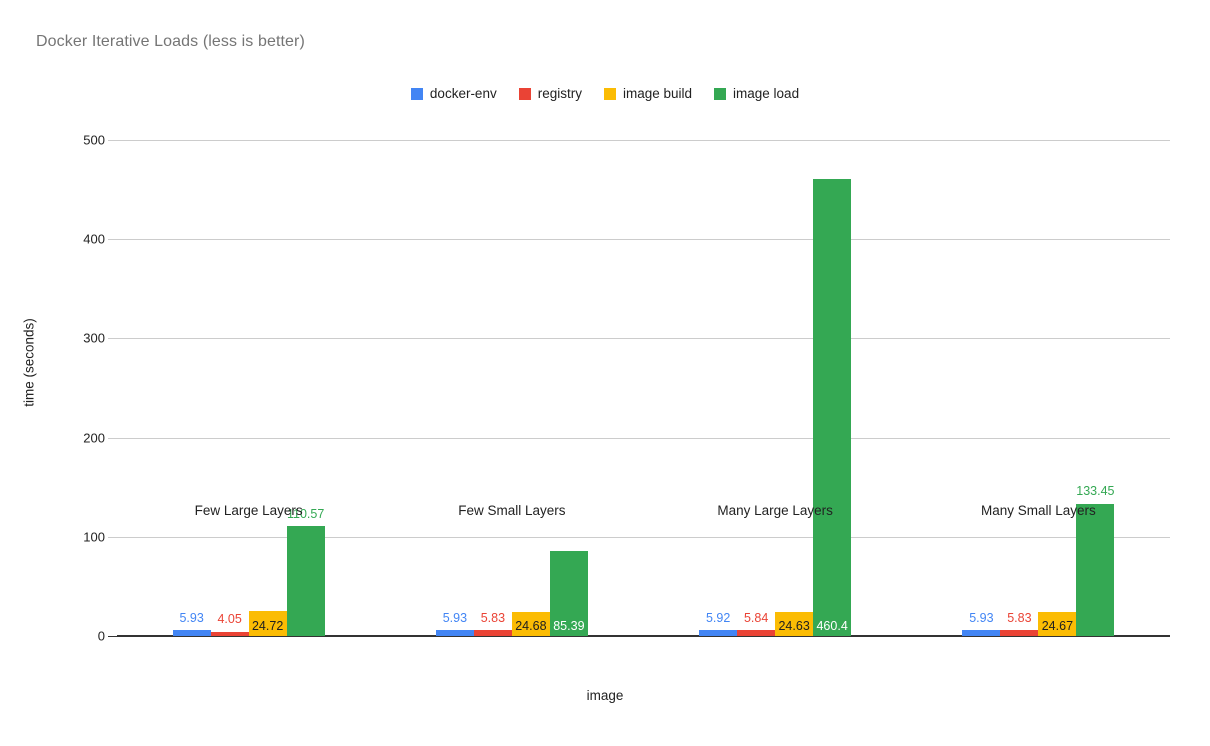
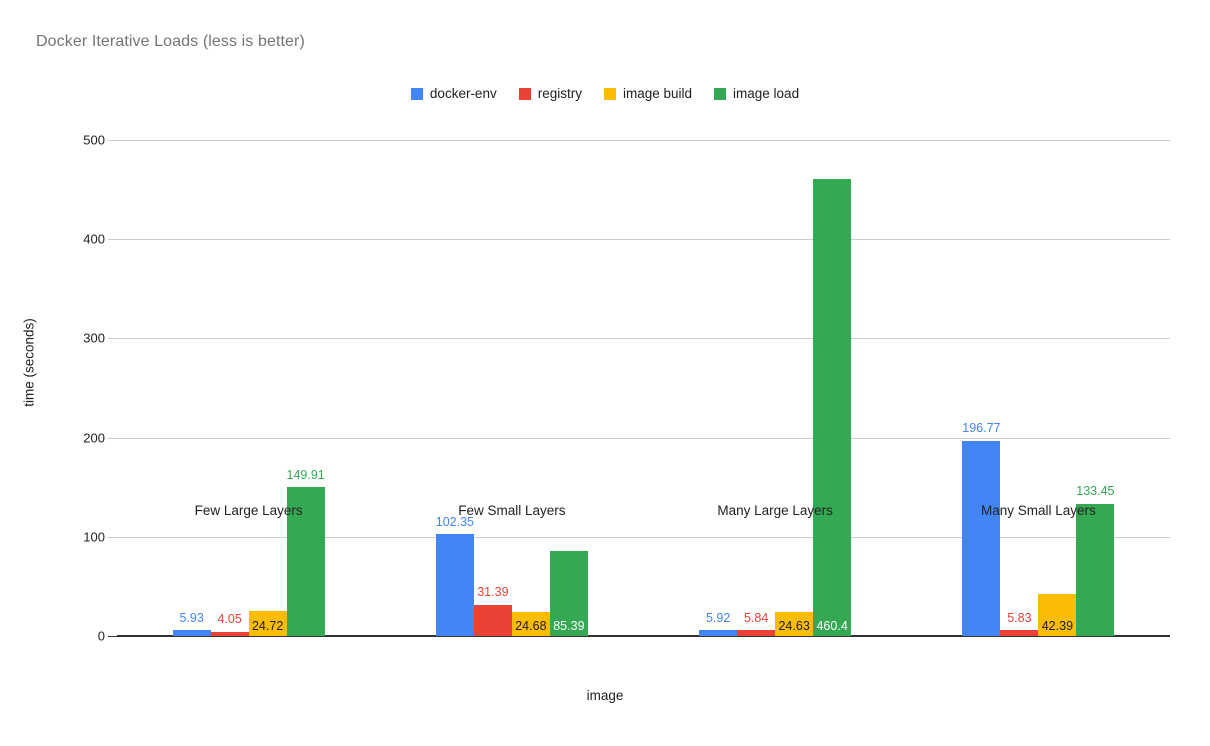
image load/Few Large Layers: 110.57 -> 149.91
docker-env/Few Small Layers: 5.93 -> 102.35
registry/Few Small Layers: 5.83 -> 31.39
docker-env/Many Small Layers: 5.93 -> 196.77
image build/Many Small Layers: 24.67 -> 42.39
